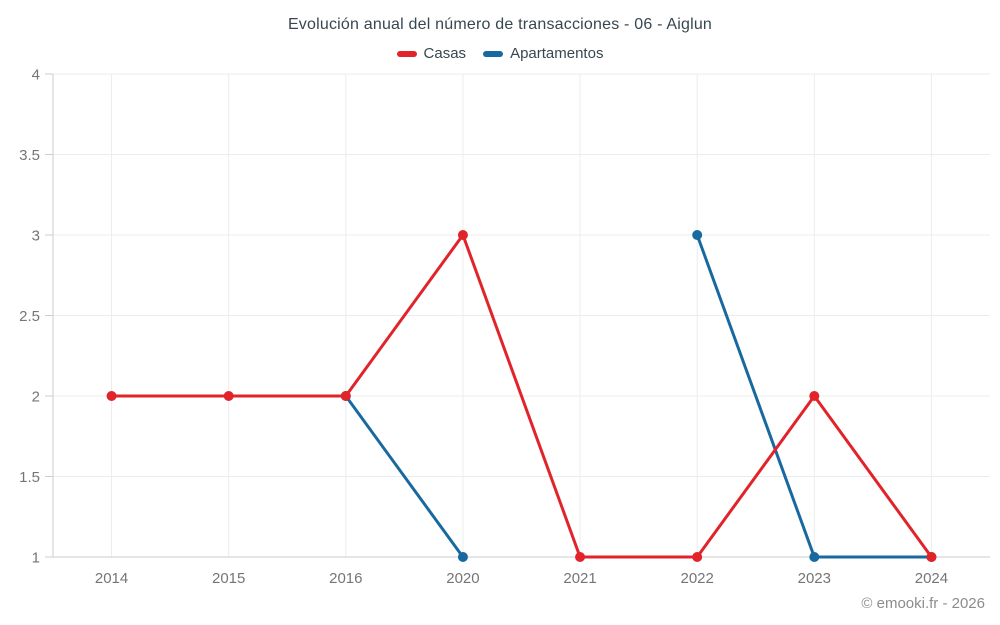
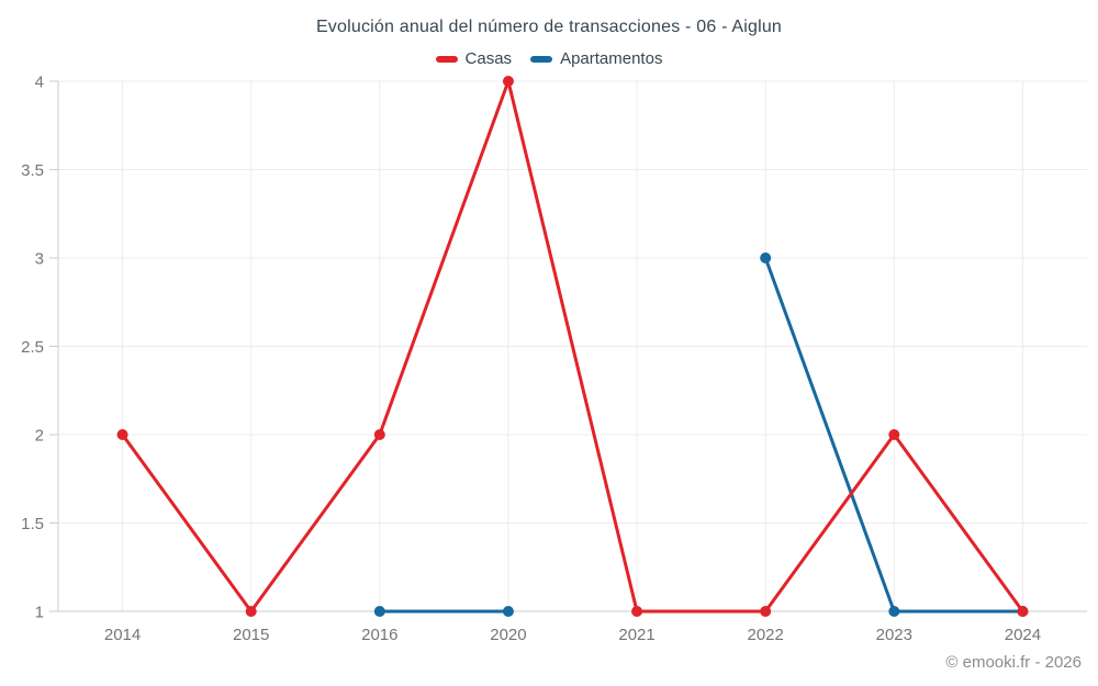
Casas/2015: 2 -> 1
Apartamentos/2016: 2 -> 1
Casas/2020: 3 -> 4
